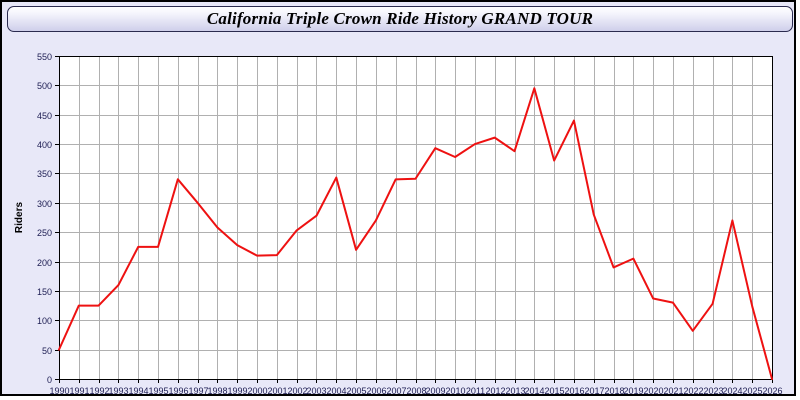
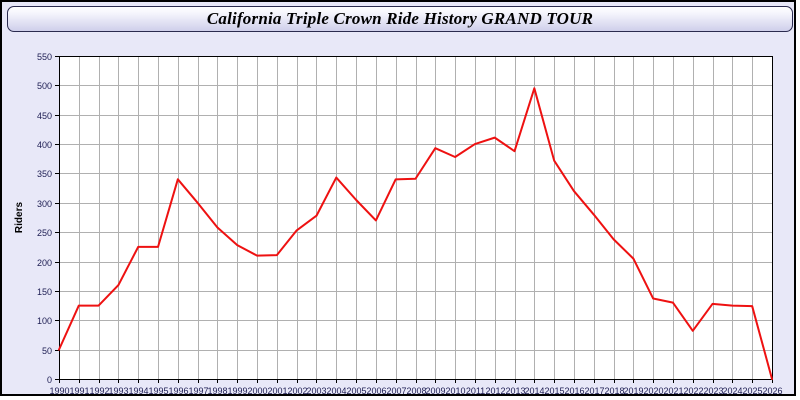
2005: 220 -> 300
2016: 440 -> 320
2018: 190 -> 240
2024: 270 -> 120
